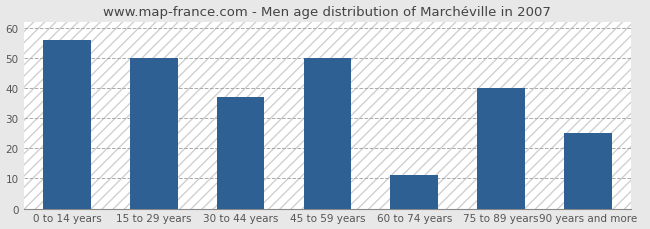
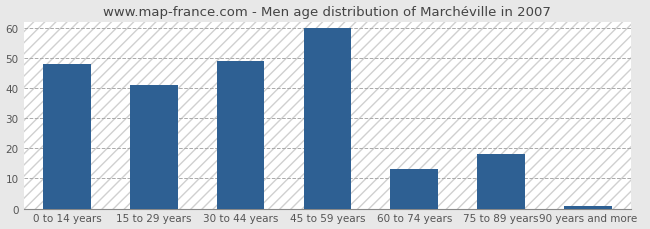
0 to 14 years: 56 -> 48
15 to 29 years: 50 -> 41
30 to 44 years: 37 -> 49
45 to 59 years: 50 -> 60
60 to 74 years: 11 -> 13
75 to 89 years: 40 -> 18
90 years and more: 25 -> 1
